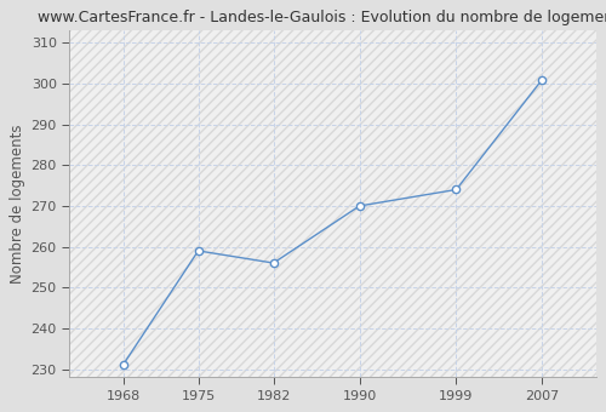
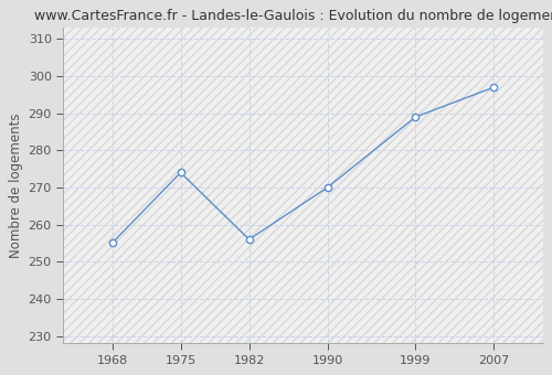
1968: 231 -> 255
1975: 259 -> 274
1999: 274 -> 289
2007: 301 -> 297
